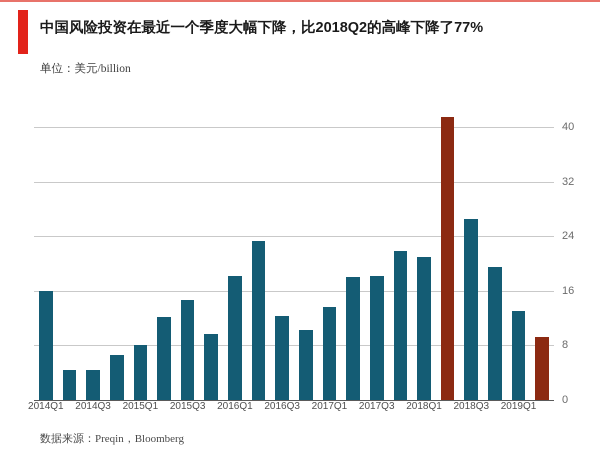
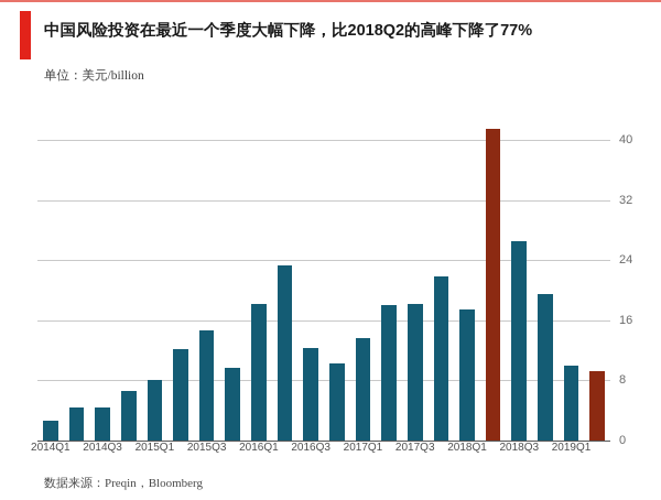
2014Q1: 16 -> 3
2018Q1: 21 -> 17
2019Q1: 13 -> 10
